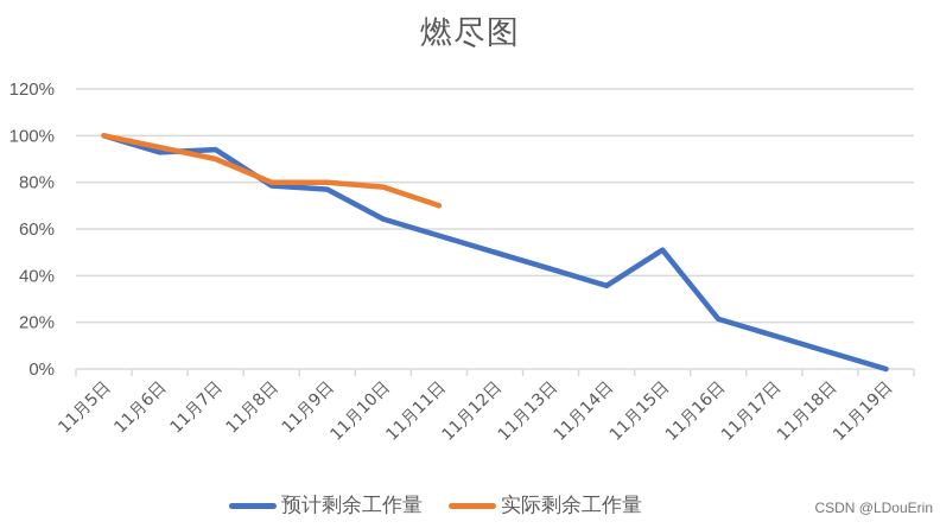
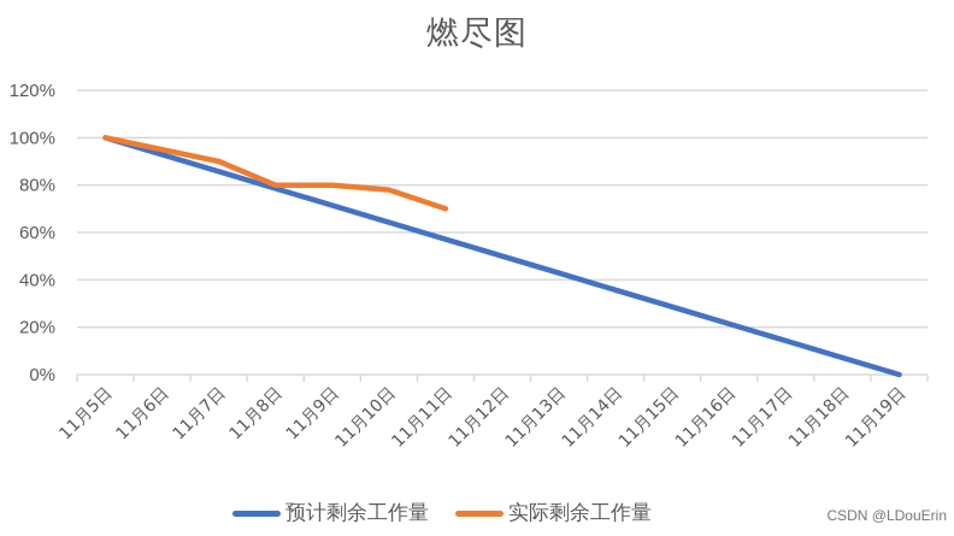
预计剩余工作量/11月7日: 94% -> 86%
预计剩余工作量/11月9日: 77% -> 71%
预计剩余工作量/11月15日: 51% -> 29%
